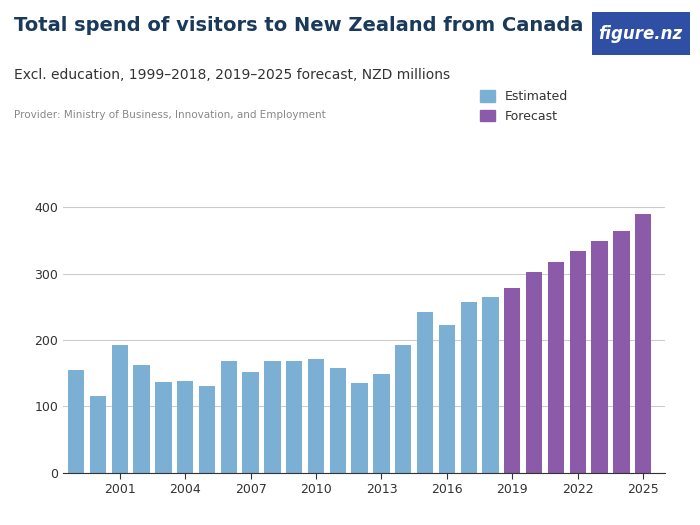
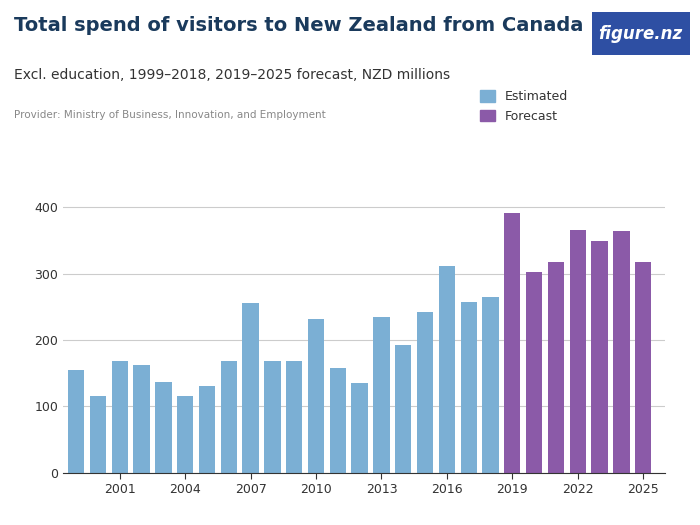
2001: 192 -> 168
2004: 138 -> 116
2007: 152 -> 256
2010: 172 -> 232
2013: 148 -> 234
2016: 222 -> 312
2019: 278 -> 392
2022: 335 -> 366
2025: 390 -> 318
